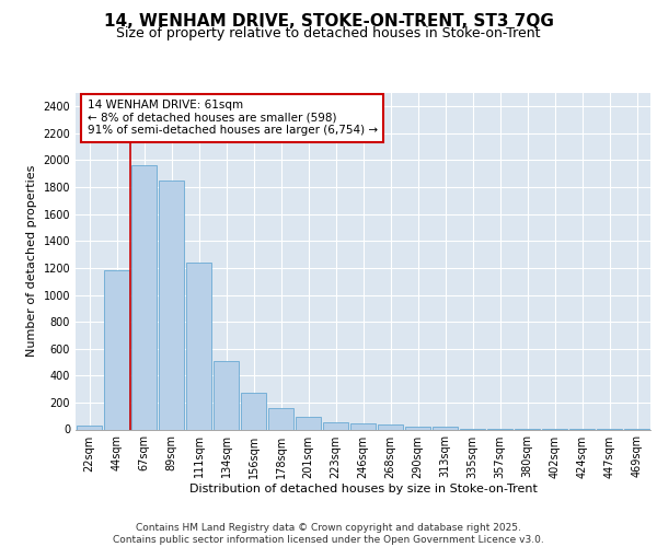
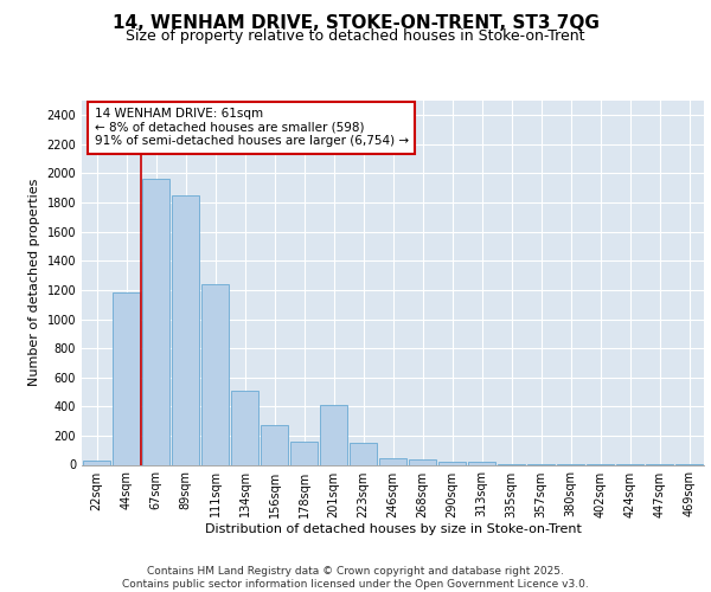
201sqm: 90 -> 410
223sqm: 50 -> 150
